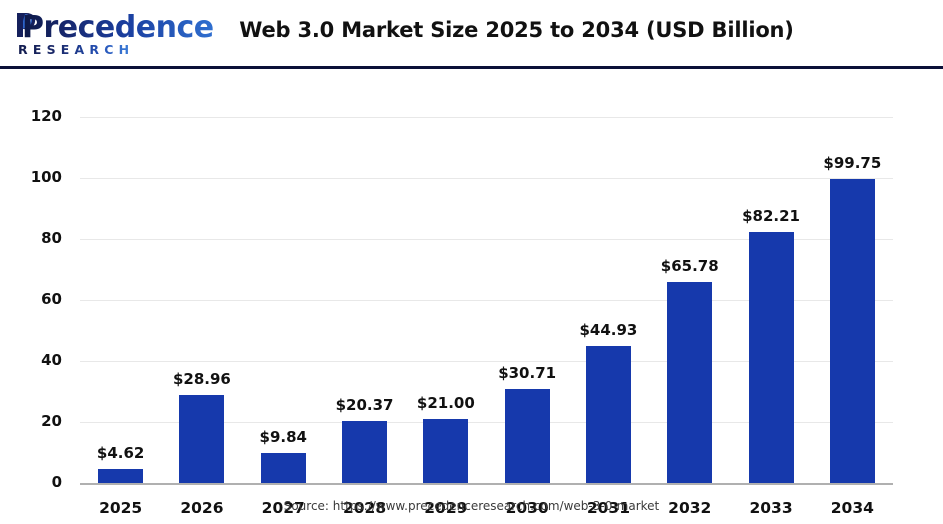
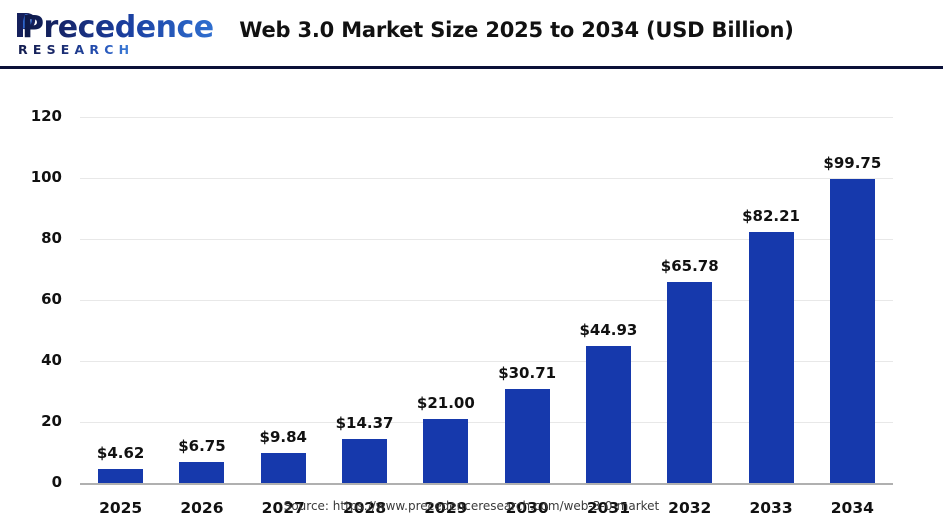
2026: $28.96 -> $6.75
2028: $20.37 -> $14.37
